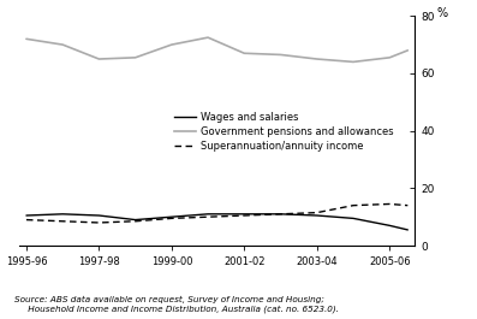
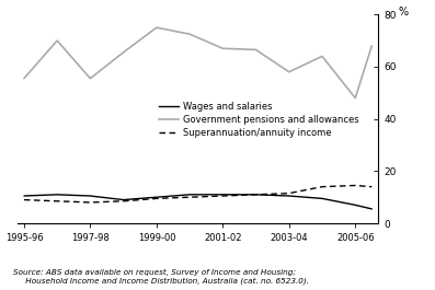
Government pensions and allowances/1995-96: 72.0 -> 55.5
Government pensions and allowances/1997-98: 65.0 -> 55.5
Government pensions and allowances/1999-00: 70.0 -> 75.0
Government pensions and allowances/2003-04: 65.0 -> 58.0
Government pensions and allowances/2005-06: 65.5 -> 48.0
